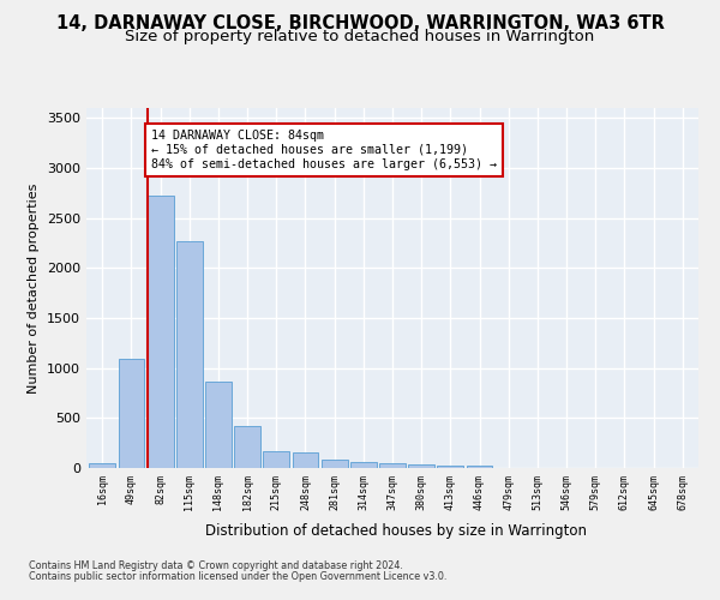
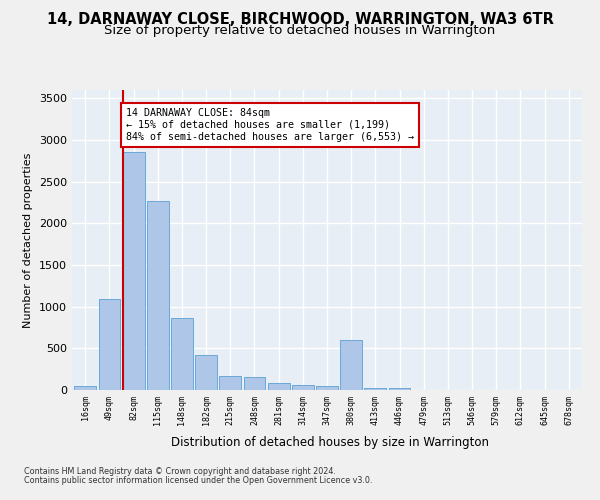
82sqm: 2720 -> 2860
380sqm: 40 -> 600
